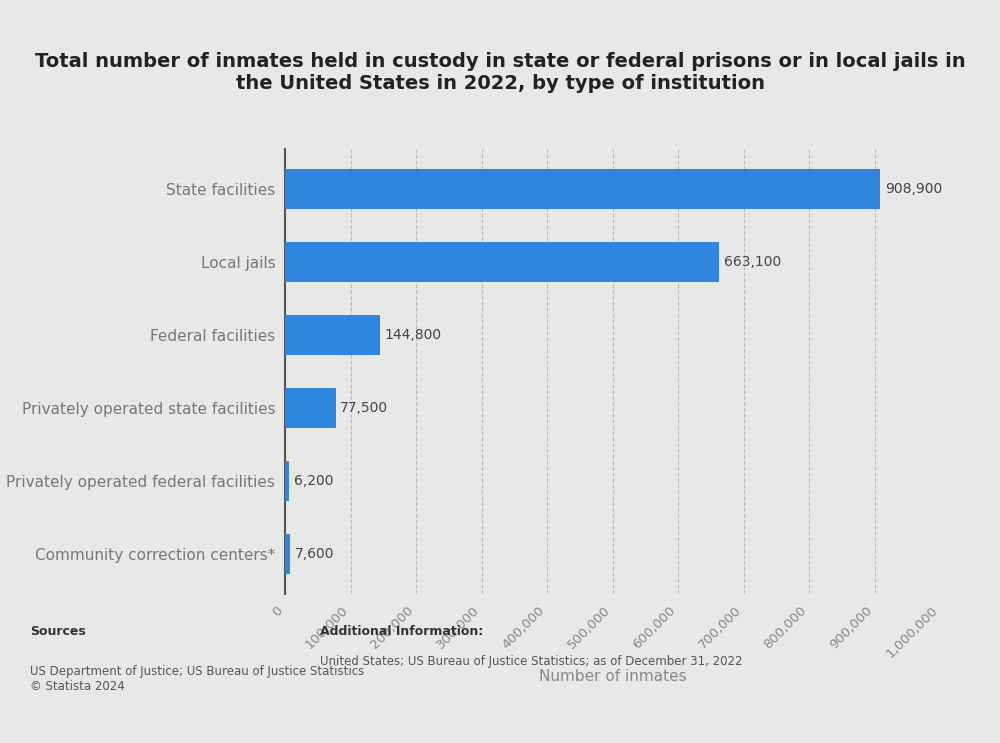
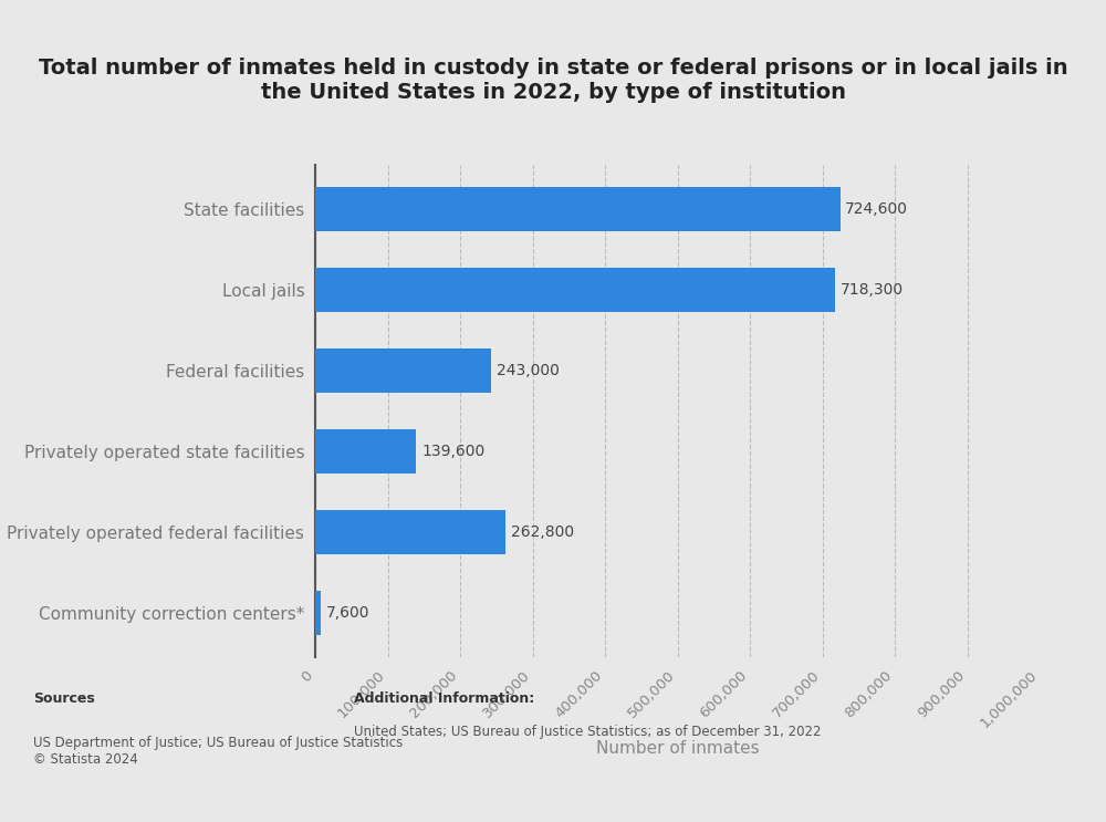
State facilities: 908,900 -> 724,600
Local jails: 663,100 -> 718,300
Federal facilities: 144,800 -> 243,000
Privately operated state facilities: 77,500 -> 139,600
Privately operated federal facilities: 6,200 -> 262,800
